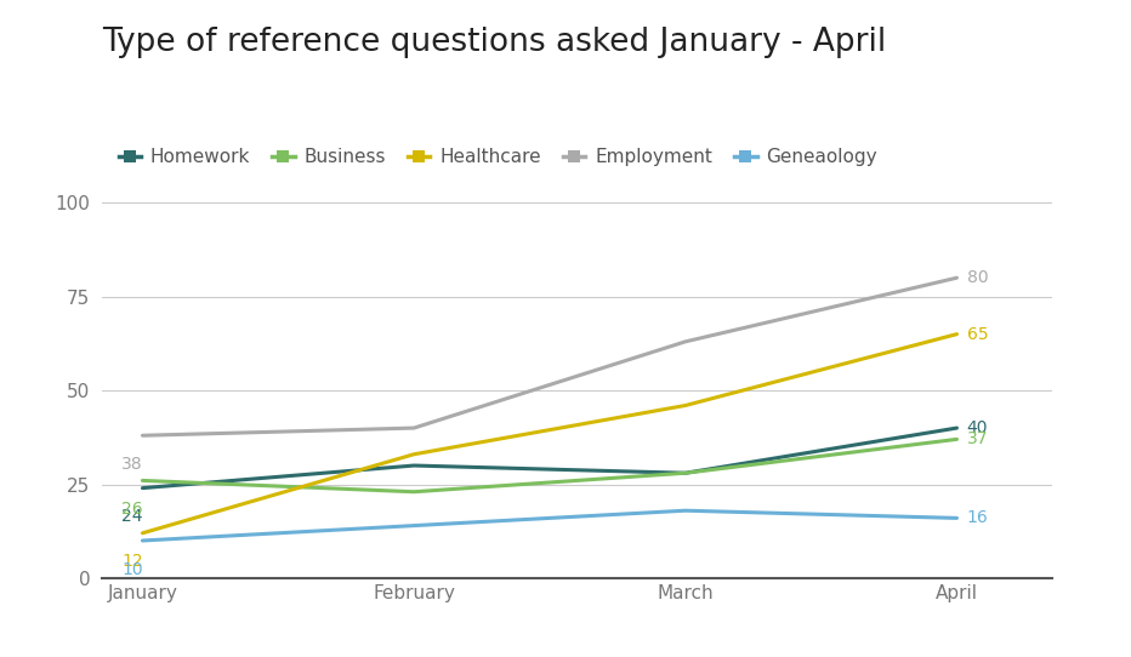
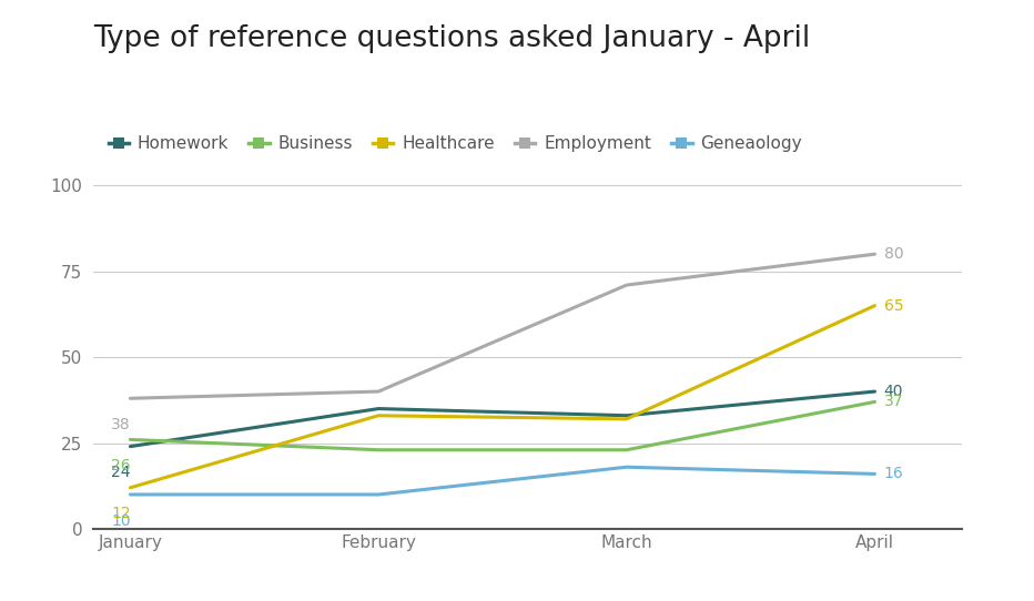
Homework/February: 30 -> 35
Geneaology/February: 14 -> 10
Homework/March: 28 -> 33
Business/March: 28 -> 23
Healthcare/March: 46 -> 32
Employment/March: 63 -> 71
